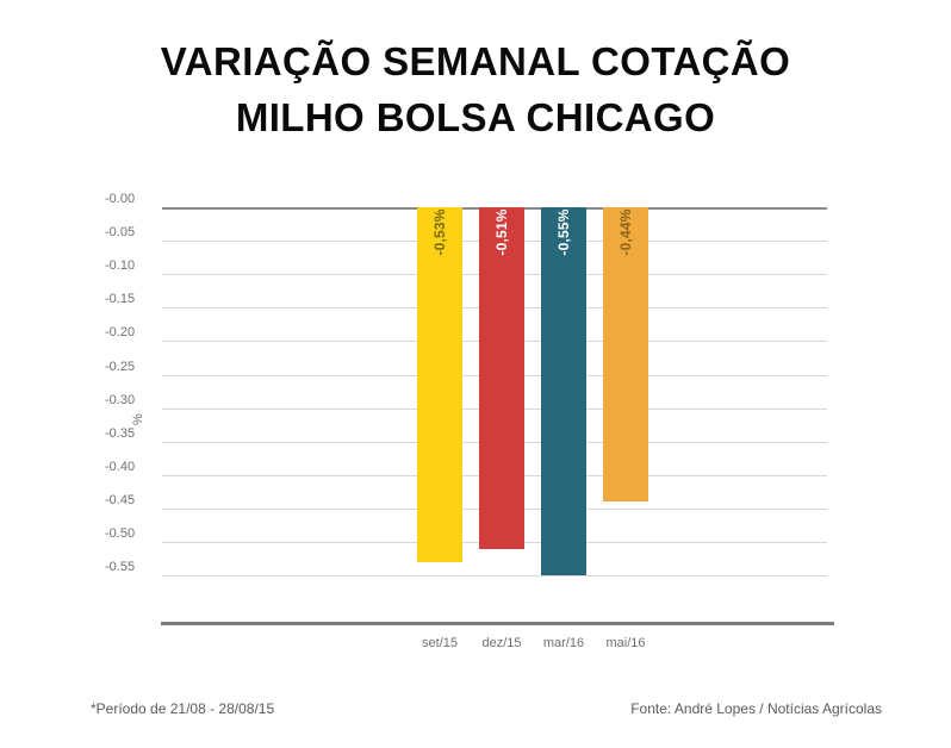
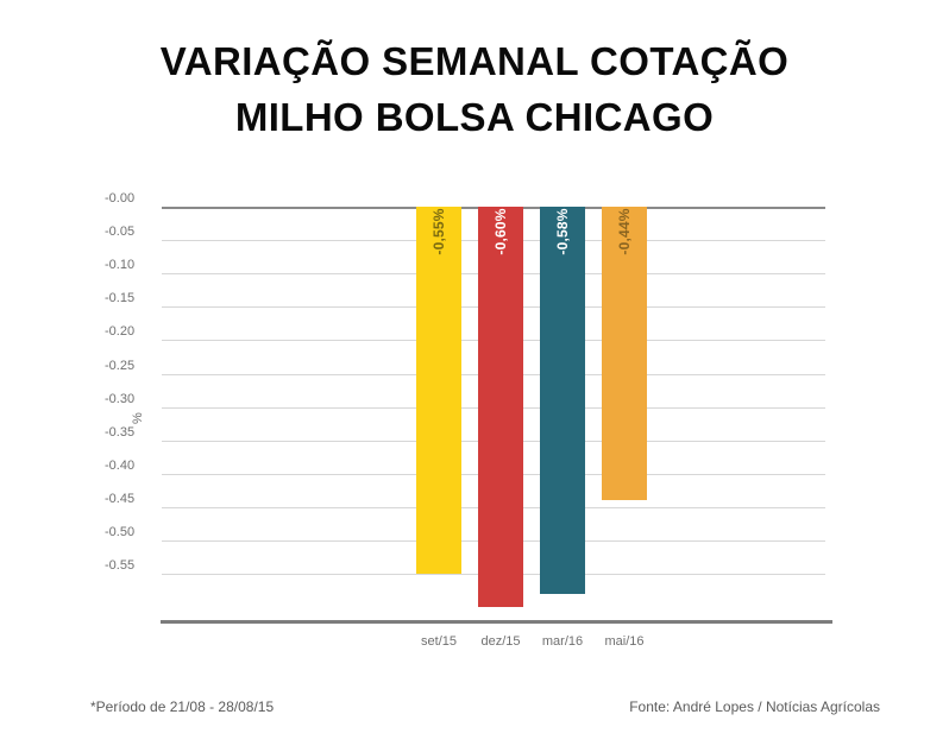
set/15: -0,53% -> -0,55%
dez/15: -0,51% -> -0,60%
mar/16: -0,55% -> -0,58%
